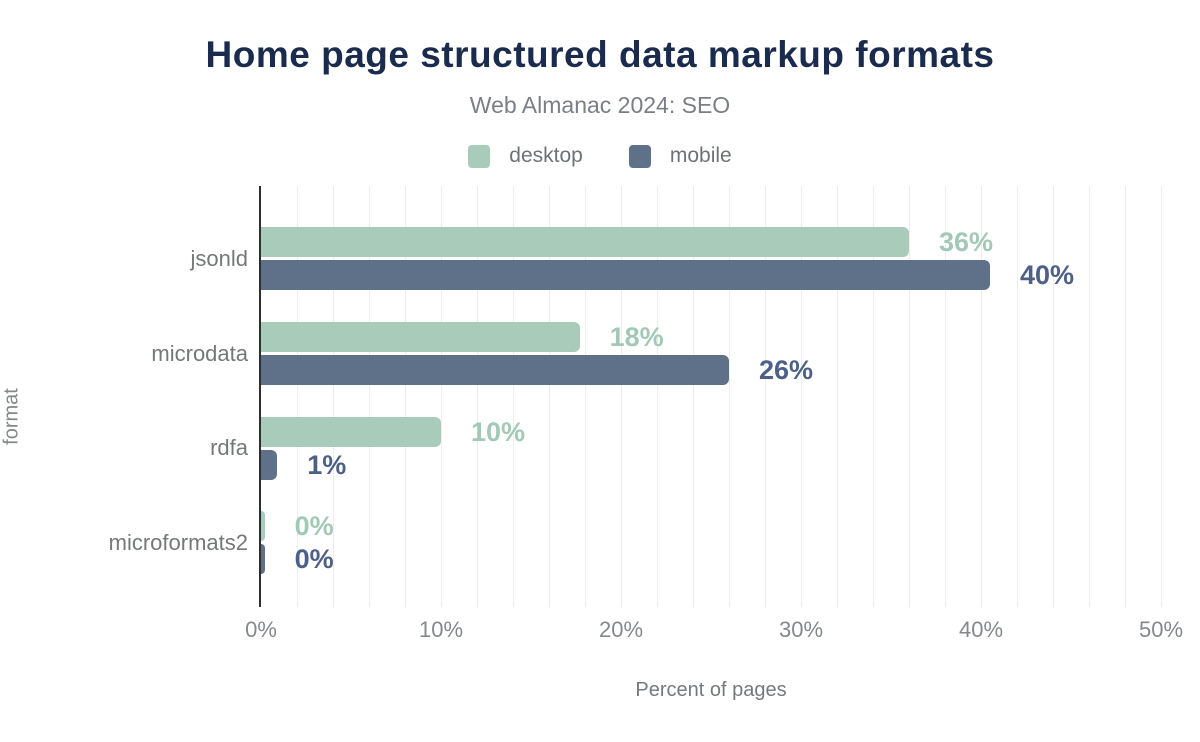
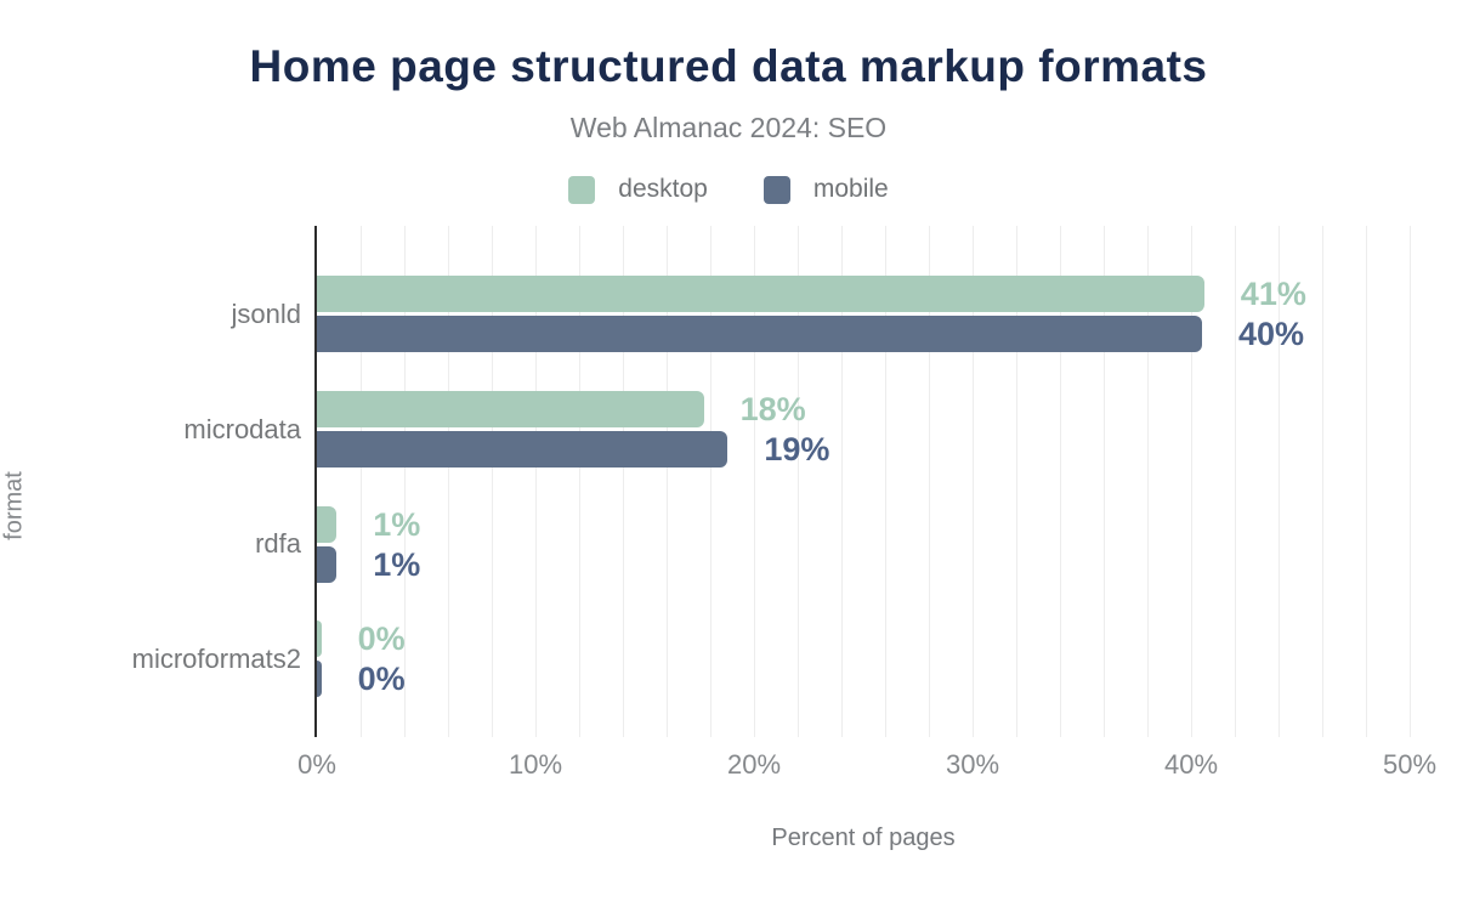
desktop/jsonld: 36% -> 41%
mobile/microdata: 26% -> 19%
desktop/rdfa: 10% -> 1%
